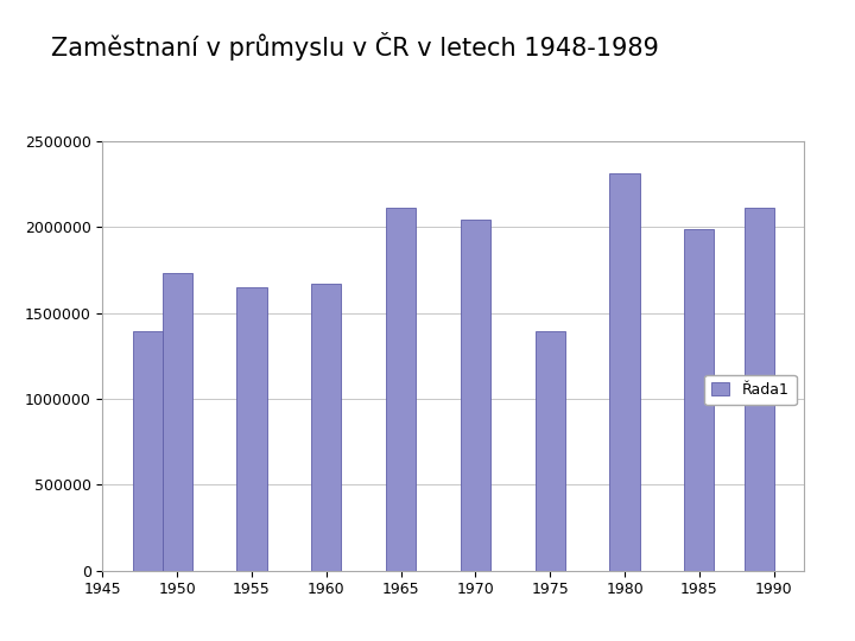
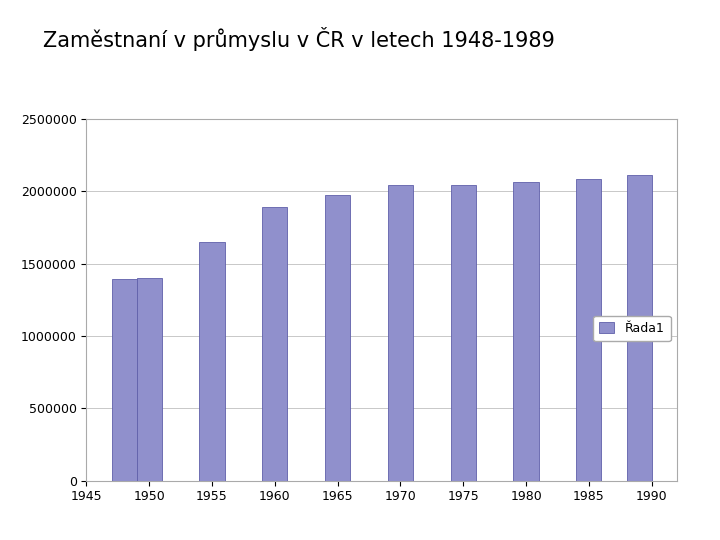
1950: 1730000 -> 1400000
1960: 1670000 -> 1890000
1965: 2110000 -> 1980000
1975: 1390000 -> 2040000
1980: 2310000 -> 2060000
1985: 1990000 -> 2080000
